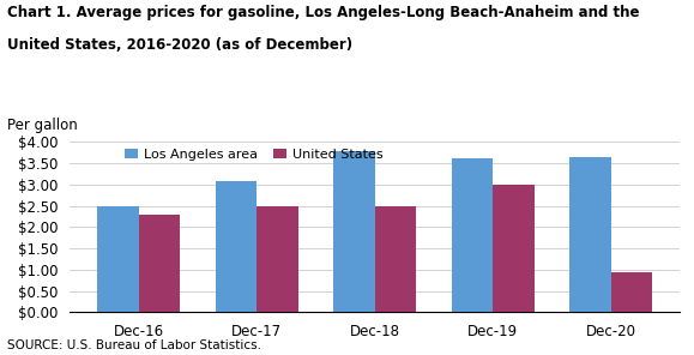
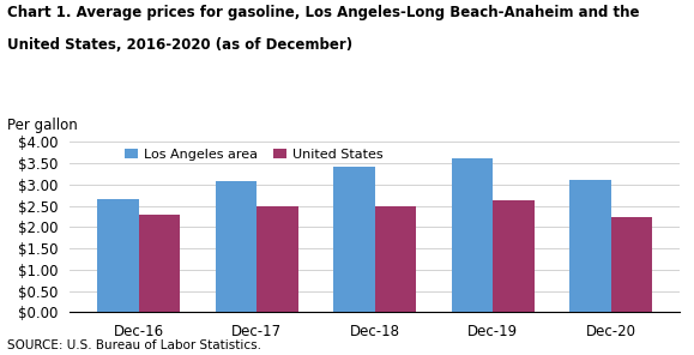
Los Angeles area/Dec-16: $2.50 -> $2.67
Los Angeles area/Dec-18: $3.80 -> $3.42
United States/Dec-19: $3.00 -> $2.63
Los Angeles area/Dec-20: $3.65 -> $3.10
United States/Dec-20: $0.95 -> $2.24
